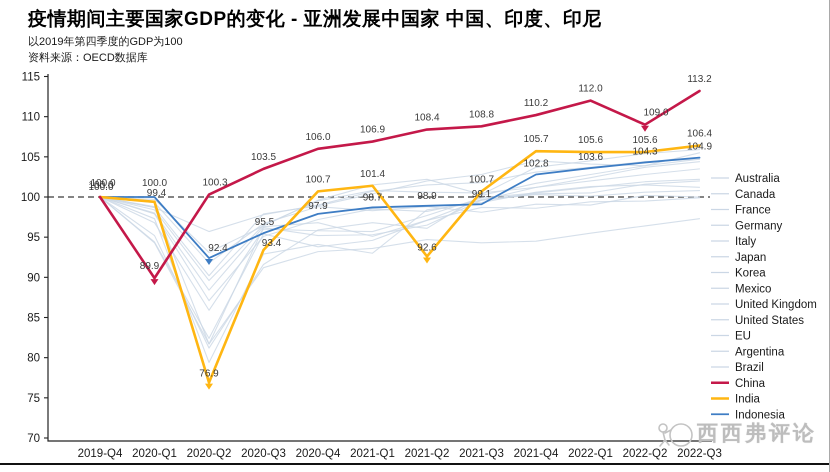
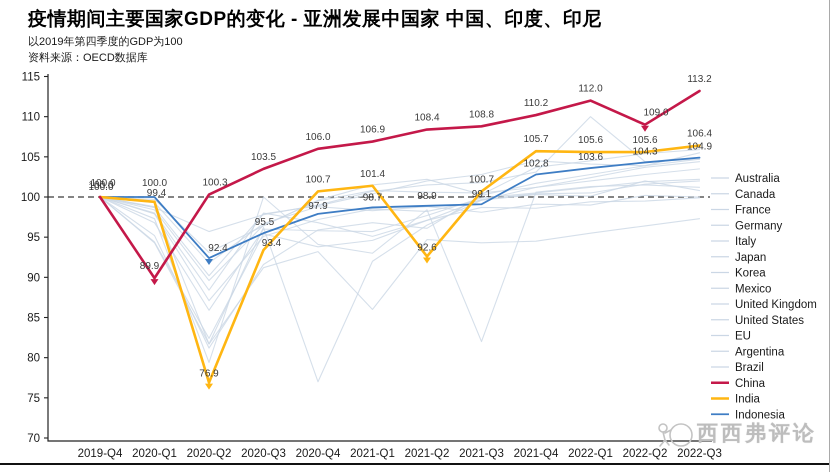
Germany/2020-Q3: 96 -> 98
United Kingdom/2020-Q3: 93 -> 100
France/2020-Q4: 95 -> 77
France/2021-Q1: 95 -> 92
Mexico/2021-Q1: 94 -> 86
United Kingdom/2021-Q3: 99 -> 82
Korea/2022-Q1: 104 -> 110
France/2022-Q2: 101 -> 102
